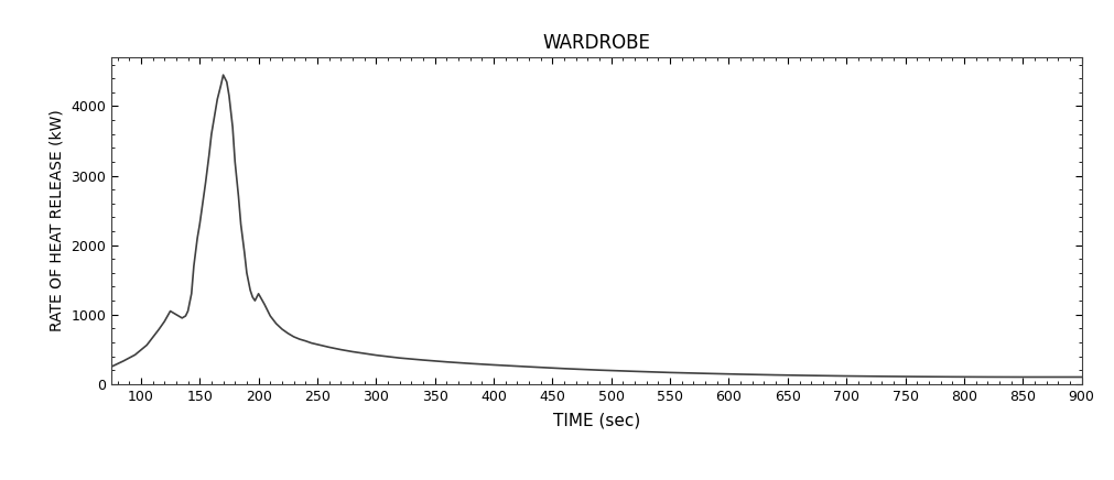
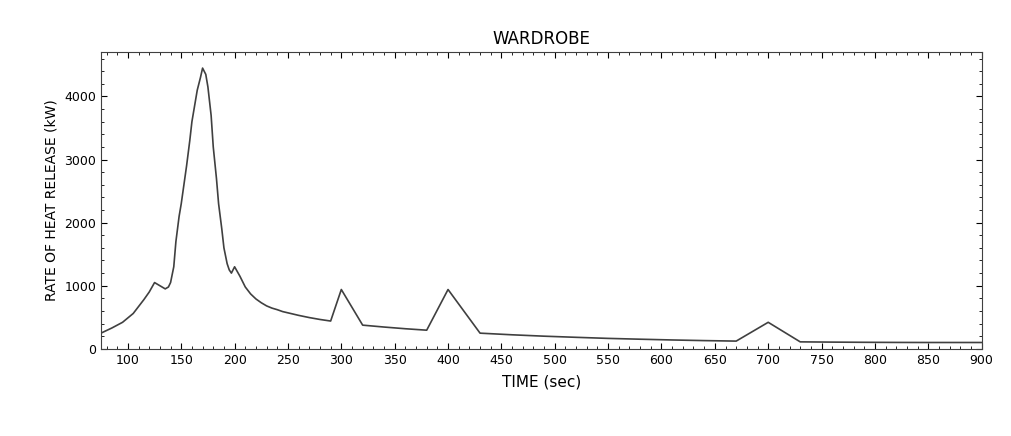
300: 420 -> 940
400: 280 -> 940
700: 120 -> 420
